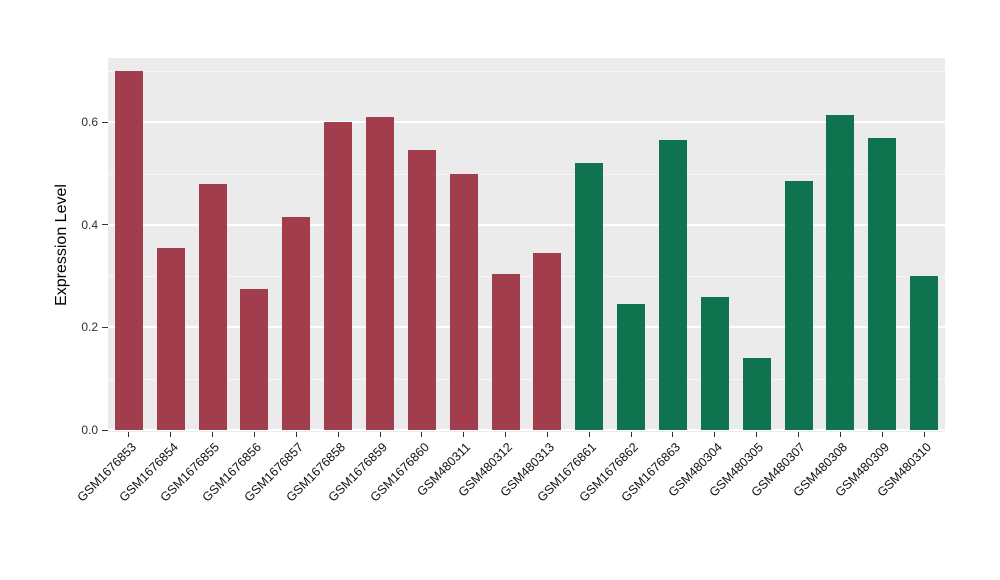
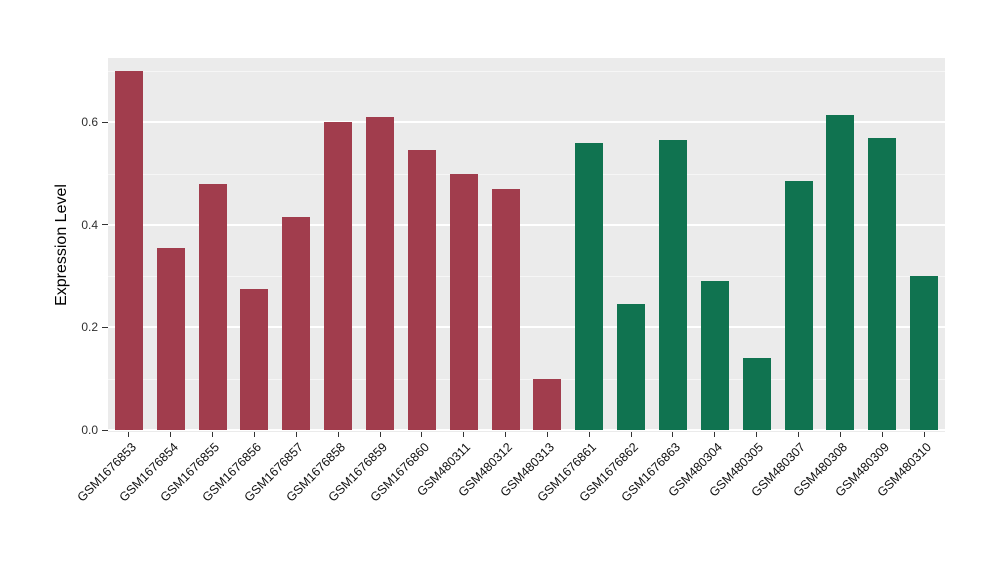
GSM480312: 0.30 -> 0.47
GSM480313: 0.34 -> 0.10
GSM1676861: 0.52 -> 0.56
GSM480304: 0.26 -> 0.29
